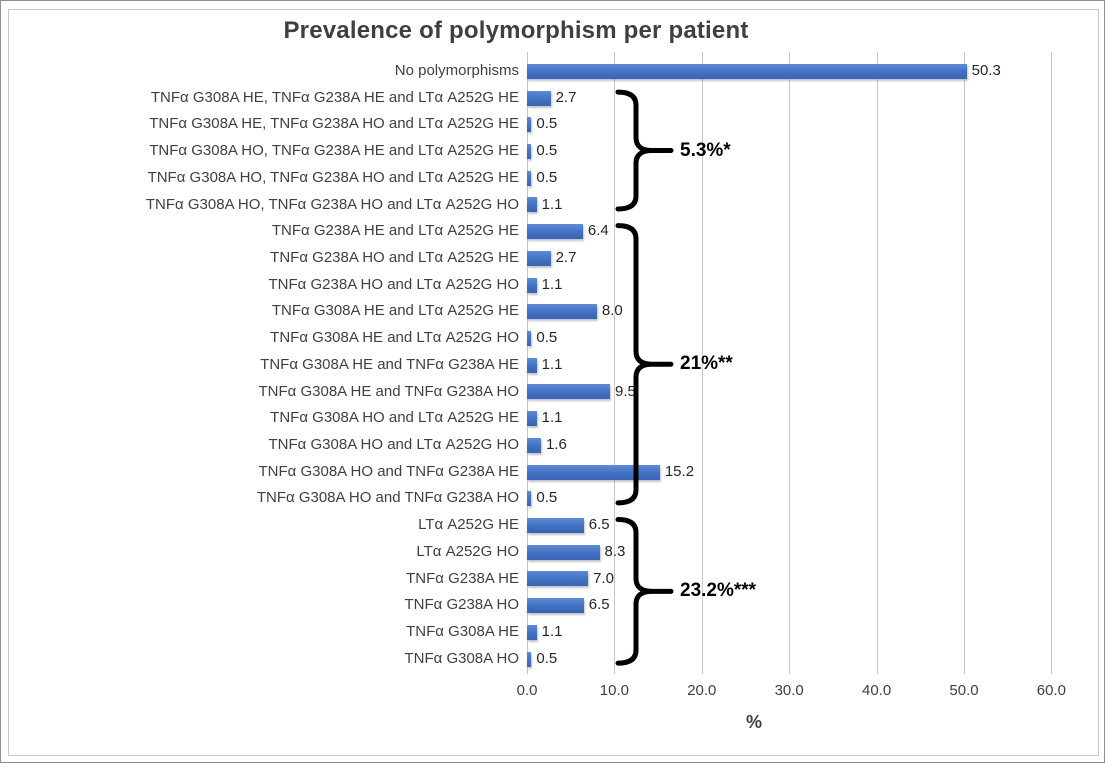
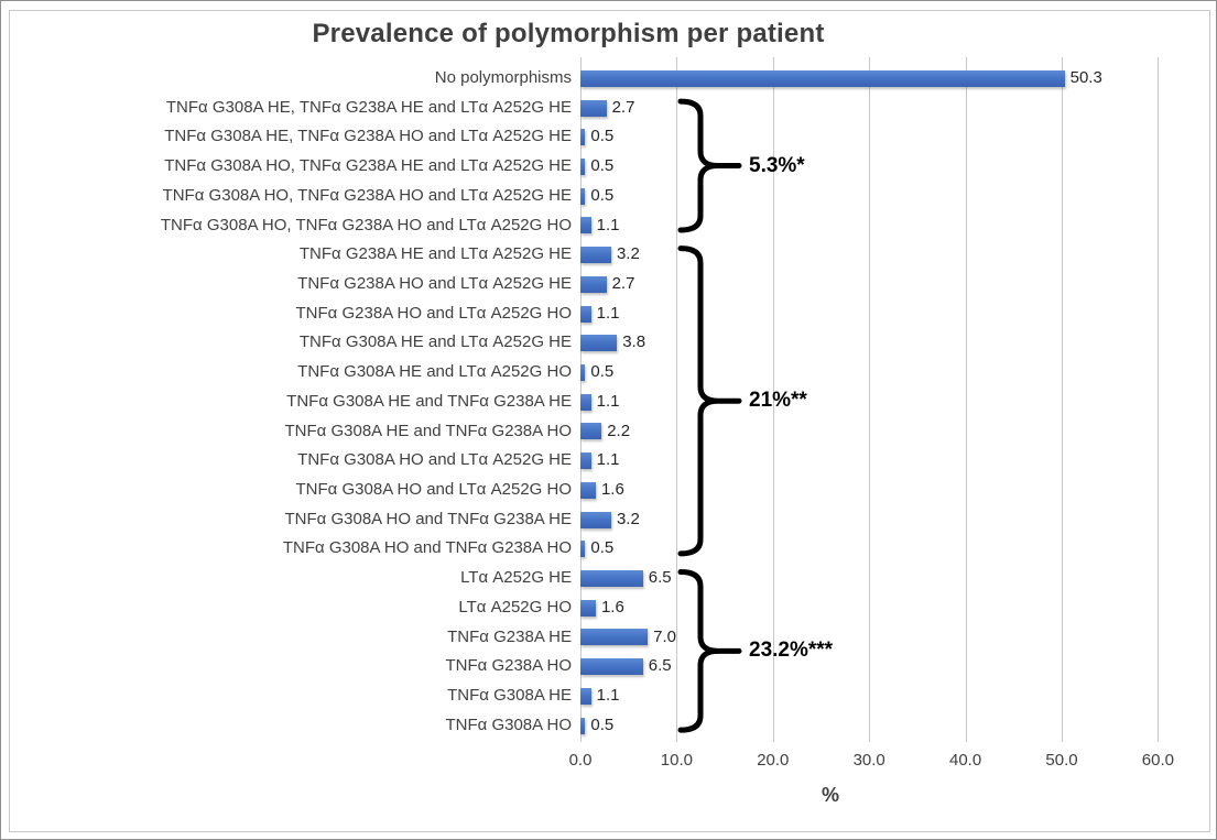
TNFα G238A HE and LTα A252G HE: 6.4 -> 3.2
TNFα G308A HE and LTα A252G HE: 8.0 -> 3.8
TNFα G308A HE and TNFα G238A HO: 9.5 -> 2.2
TNFα G308A HO and TNFα G238A HE: 15.2 -> 3.2
LTα A252G HO: 8.3 -> 1.6
